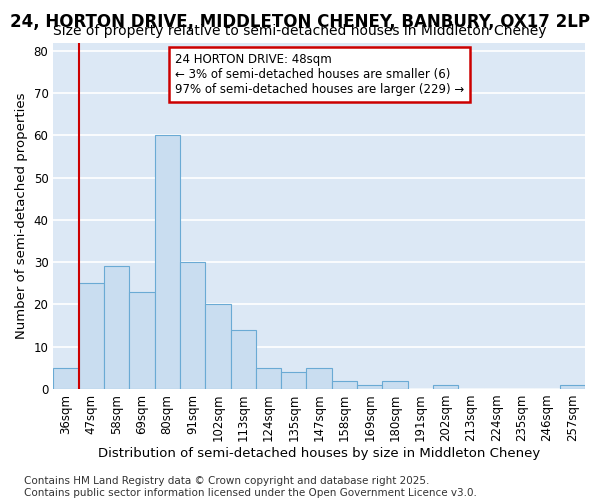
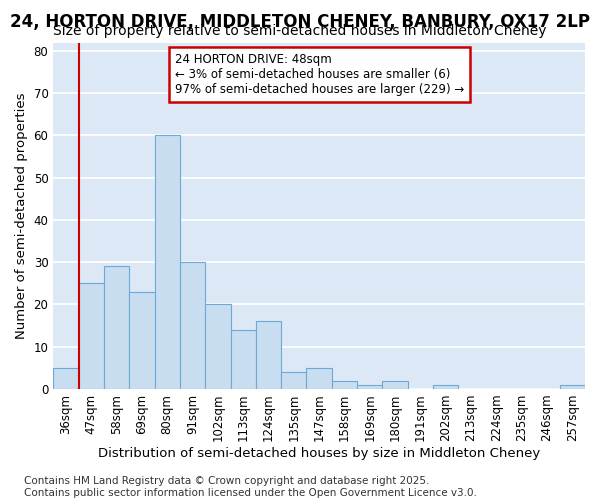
124sqm: 5 -> 16
